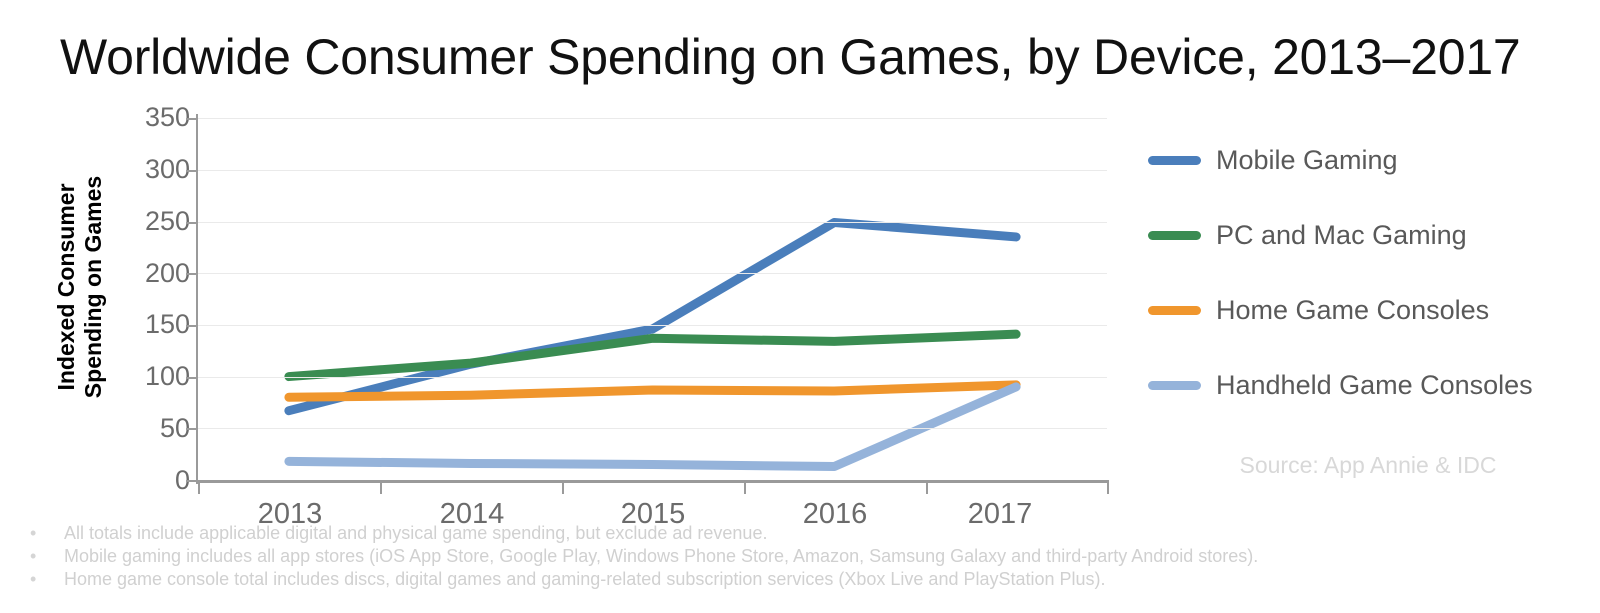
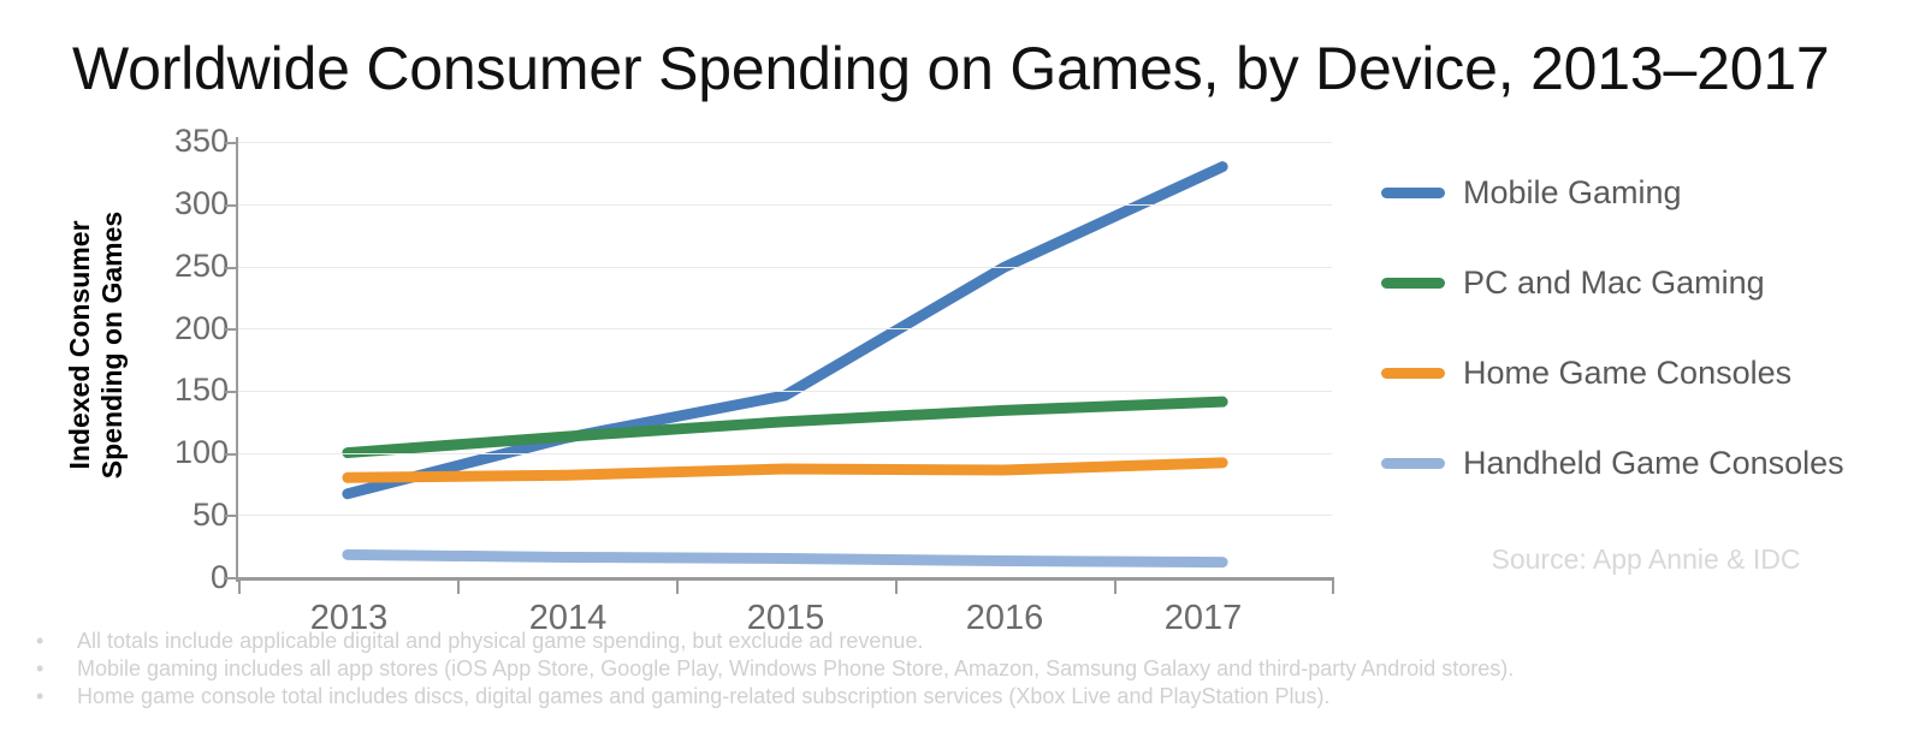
PC and Mac Gaming/2015: 137 -> 125
Mobile Gaming/2017: 235 -> 330
Handheld Game Consoles/2017: 90 -> 12
